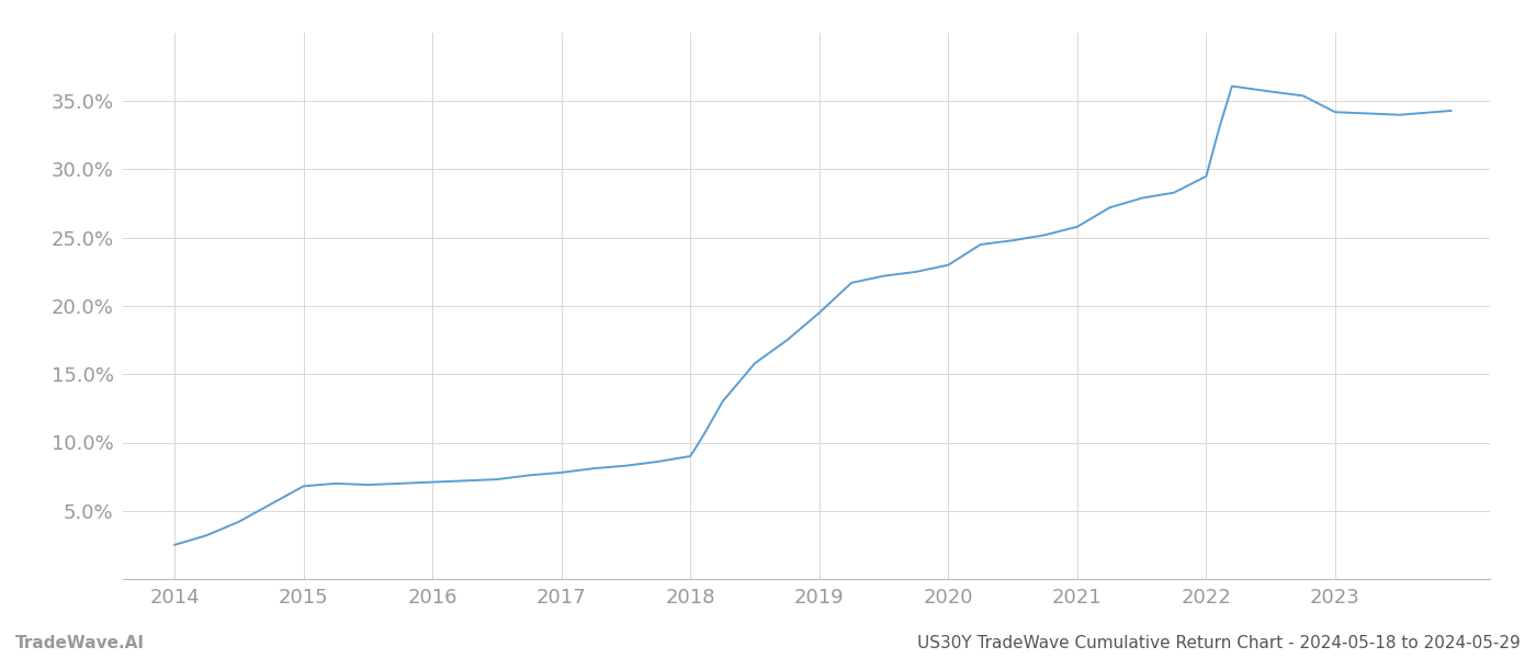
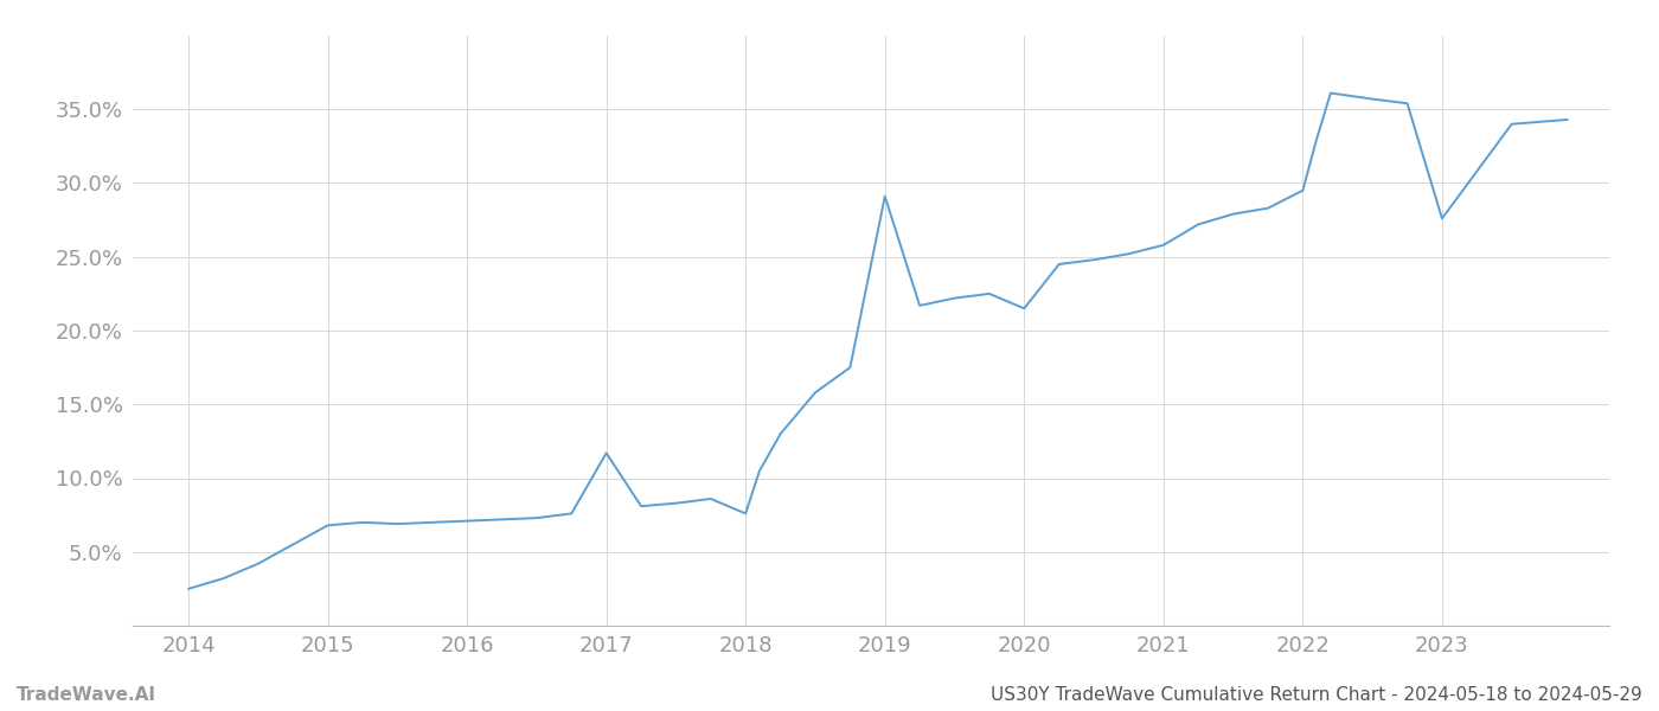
2017: 7.8% -> 11.7%
2018: 9.0% -> 7.6%
2019: 19.5% -> 29.1%
2020: 23.0% -> 21.5%
2023: 34.2% -> 27.6%
